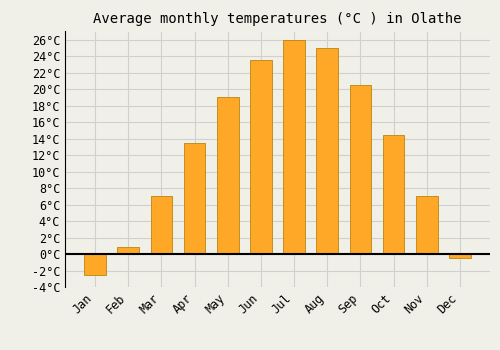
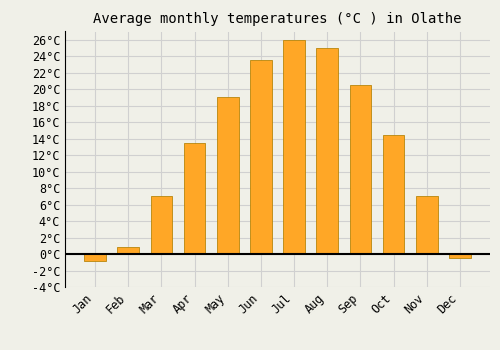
Jan: -2.5°C -> -0.8°C
